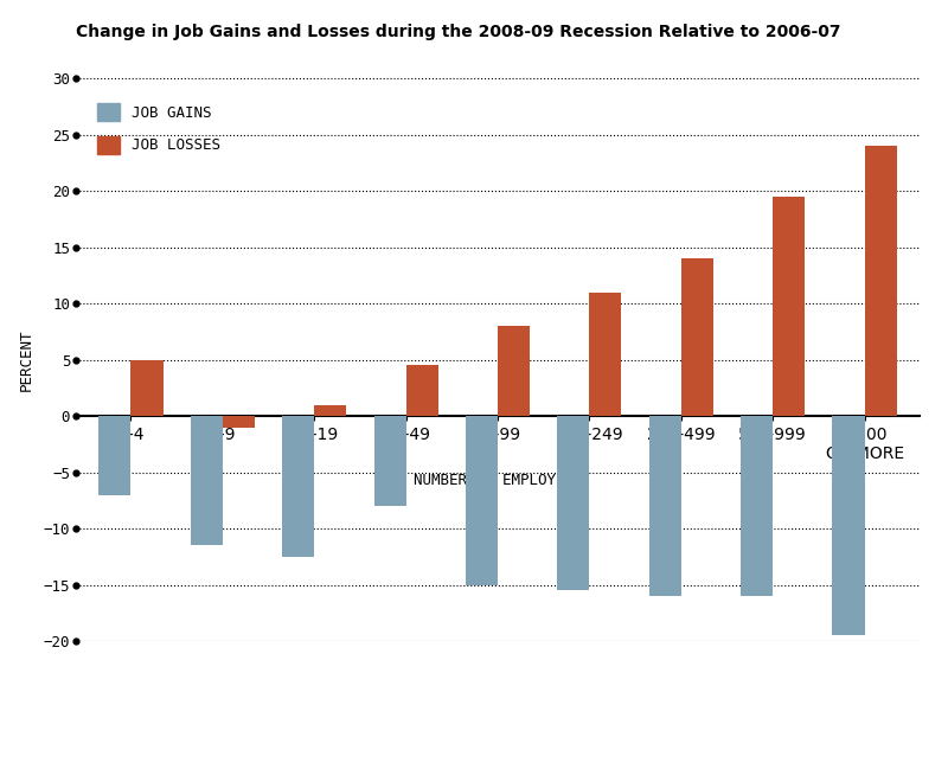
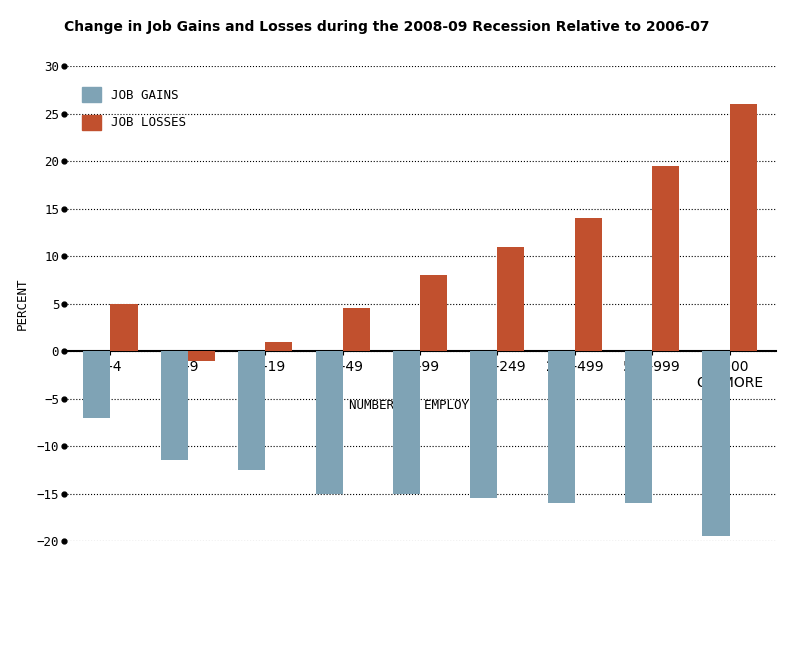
JOB GAINS/20-49: -8.0 -> -15.0
JOB LOSSES/1,000 OR MORE: 24.0 -> 26.0
